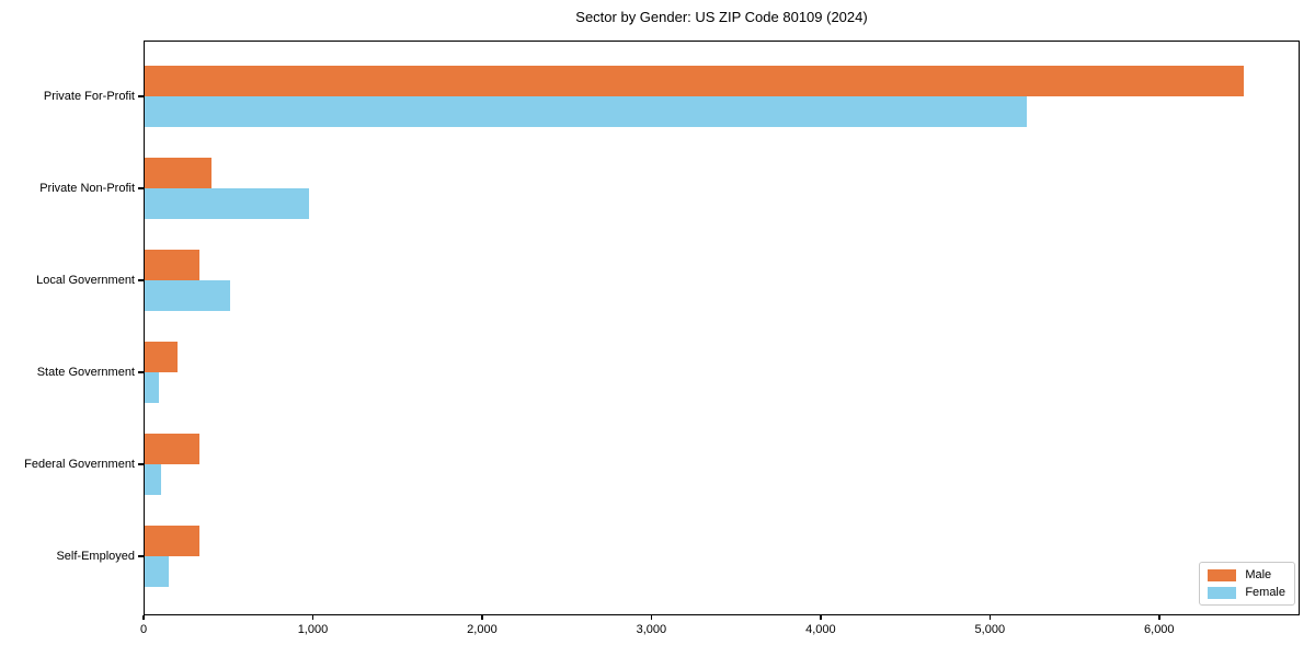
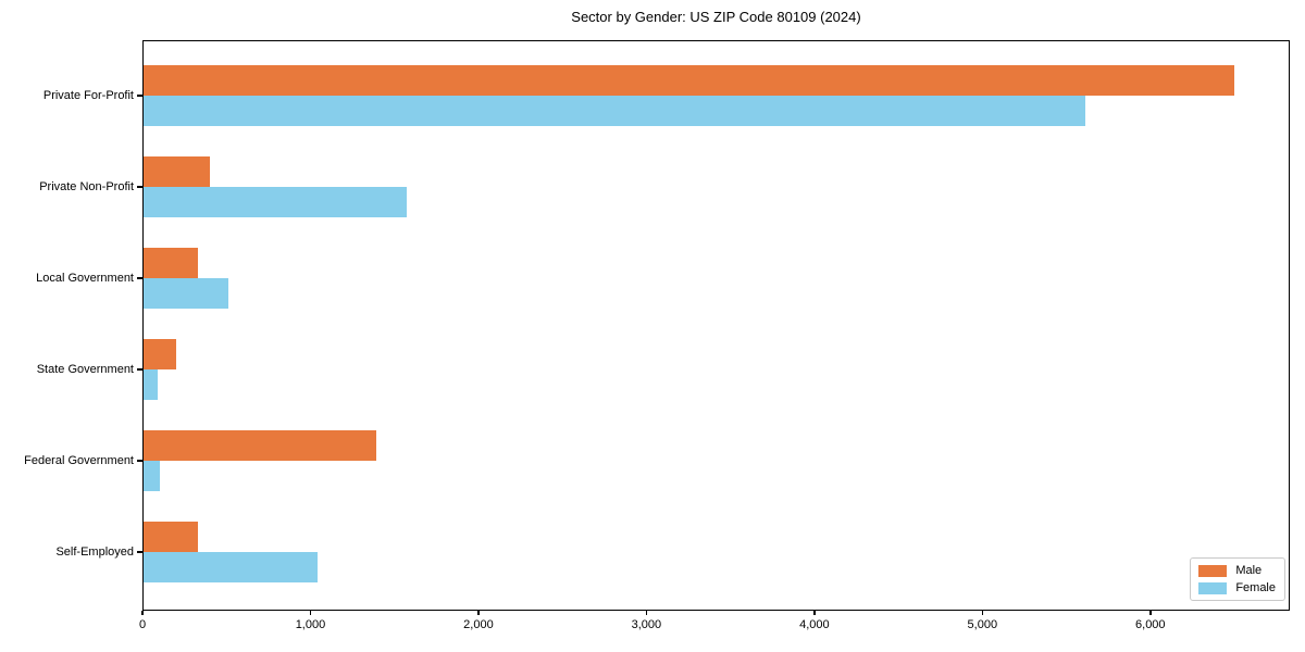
Female/Private For-Profit: 5220 -> 5610
Female/Private Non-Profit: 980 -> 1570
Male/Federal Government: 330 -> 1390
Female/Self-Employed: 150 -> 1040
